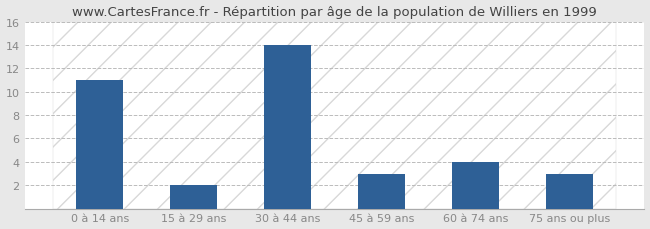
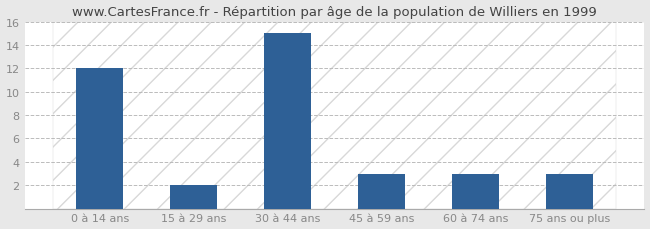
0 à 14 ans: 11 -> 12
30 à 44 ans: 14 -> 15
60 à 74 ans: 4 -> 3
